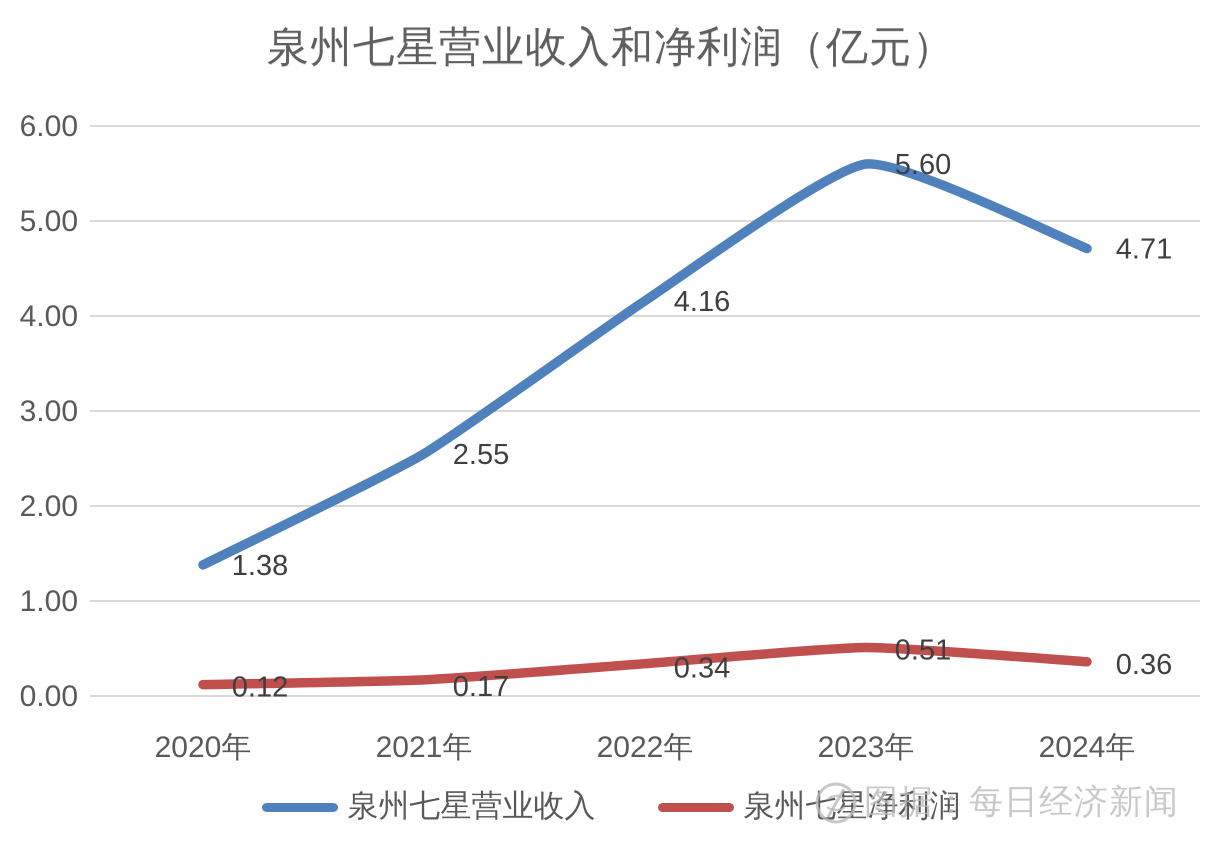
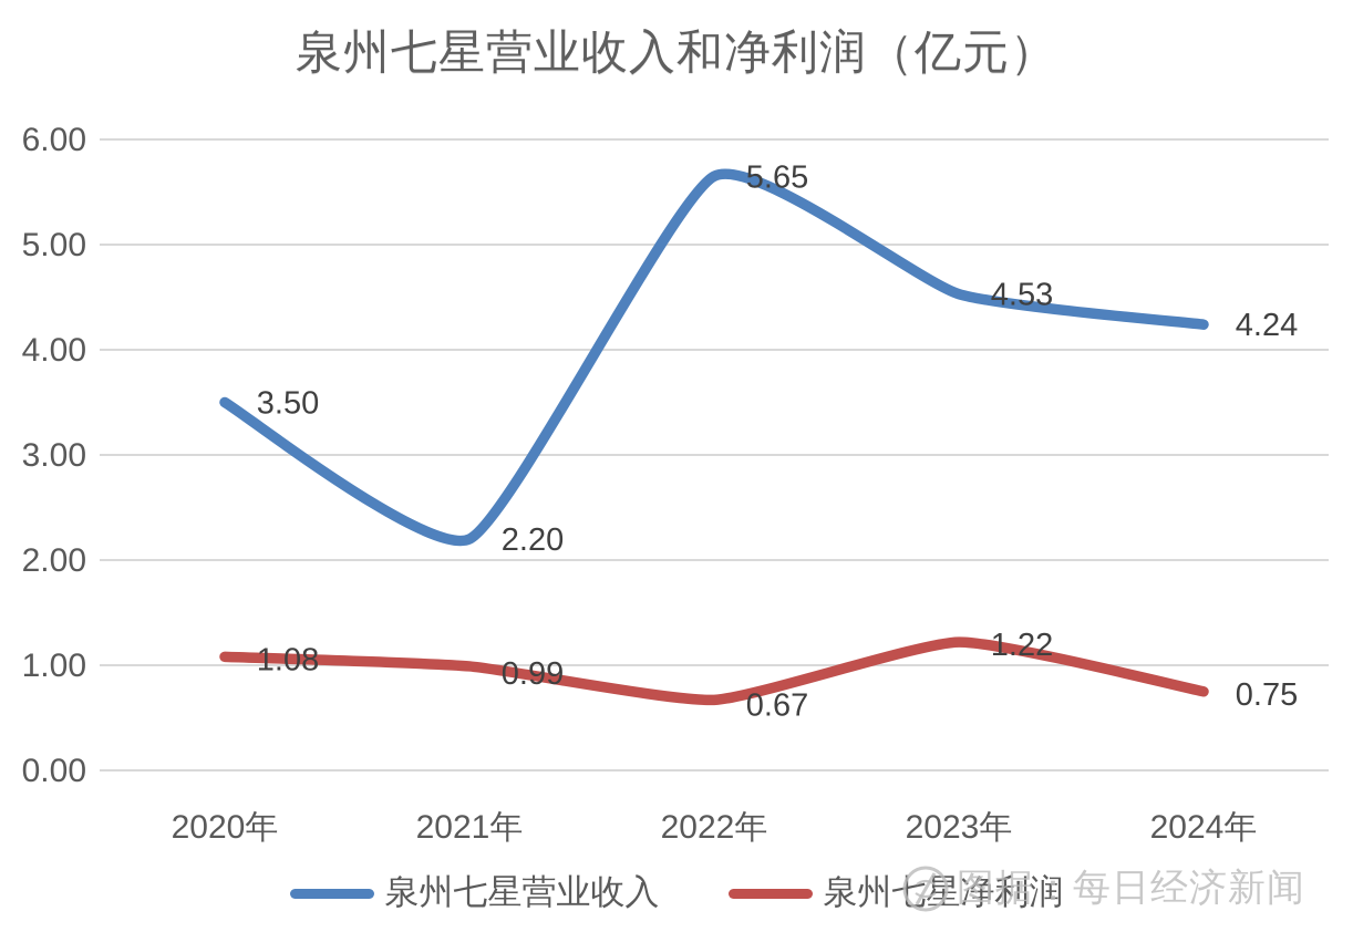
泉州七星营业收入/2020年: 1.38 -> 3.50
泉州七星净利润/2020年: 0.12 -> 1.08
泉州七星营业收入/2021年: 2.55 -> 2.20
泉州七星净利润/2021年: 0.17 -> 0.99
泉州七星营业收入/2022年: 4.16 -> 5.65
泉州七星净利润/2022年: 0.34 -> 0.67
泉州七星营业收入/2023年: 5.60 -> 4.53
泉州七星净利润/2023年: 0.51 -> 1.22
泉州七星营业收入/2024年: 4.71 -> 4.24
泉州七星净利润/2024年: 0.36 -> 0.75
